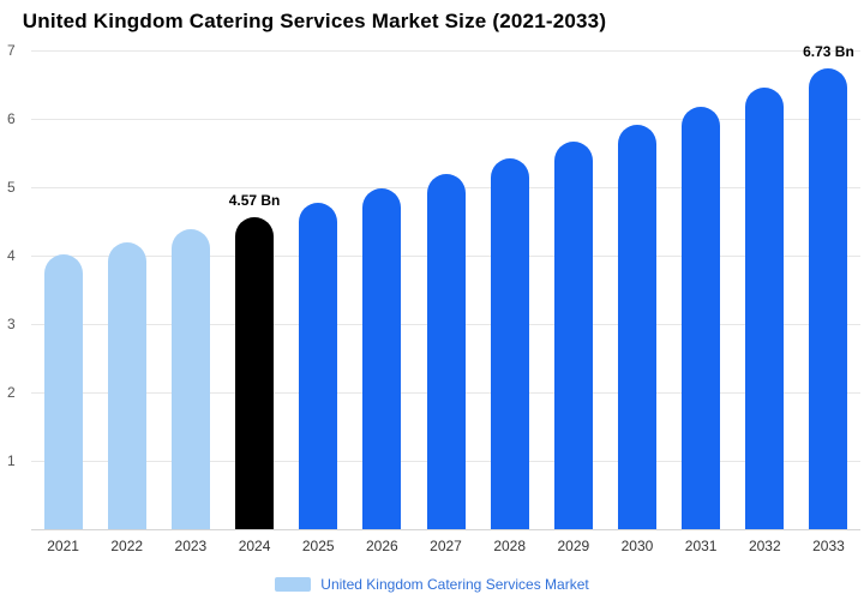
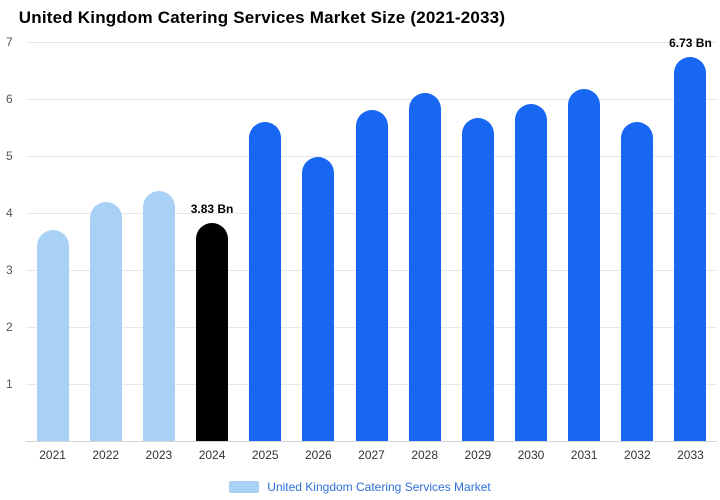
2021: 4.0 -> 3.7
2024: 4.57 -> 3.83
2025: 4.8 -> 5.6
2027: 5.2 -> 5.8
2028: 5.4 -> 6.1
2032: 6.5 -> 5.6
